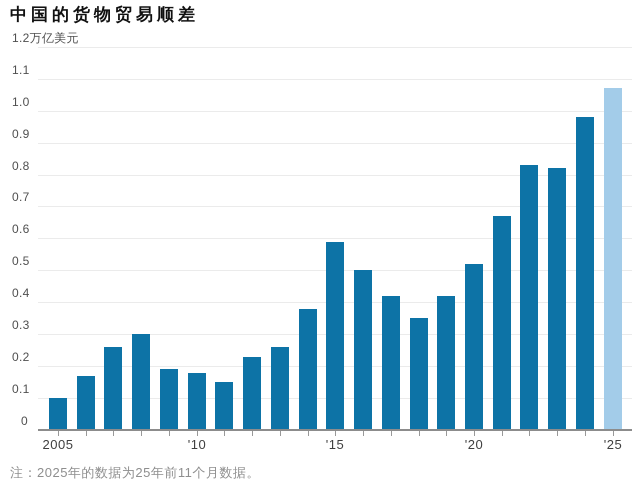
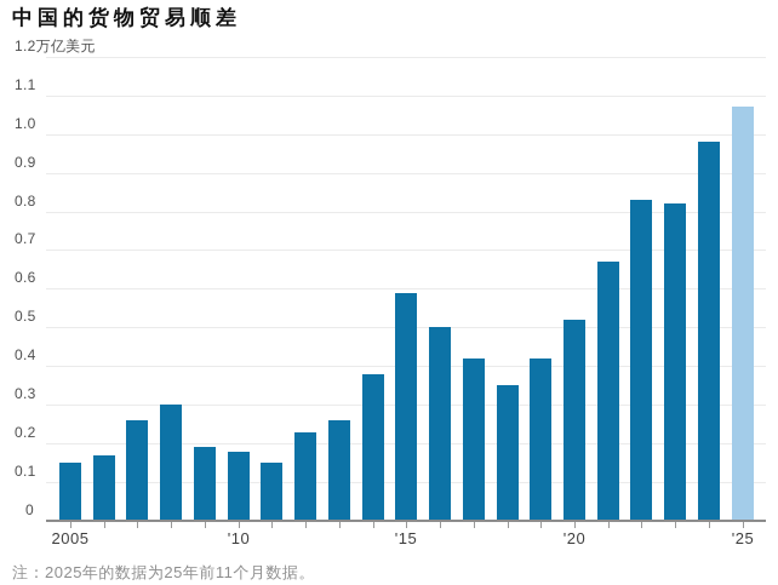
2005: 0.10 -> 0.15
